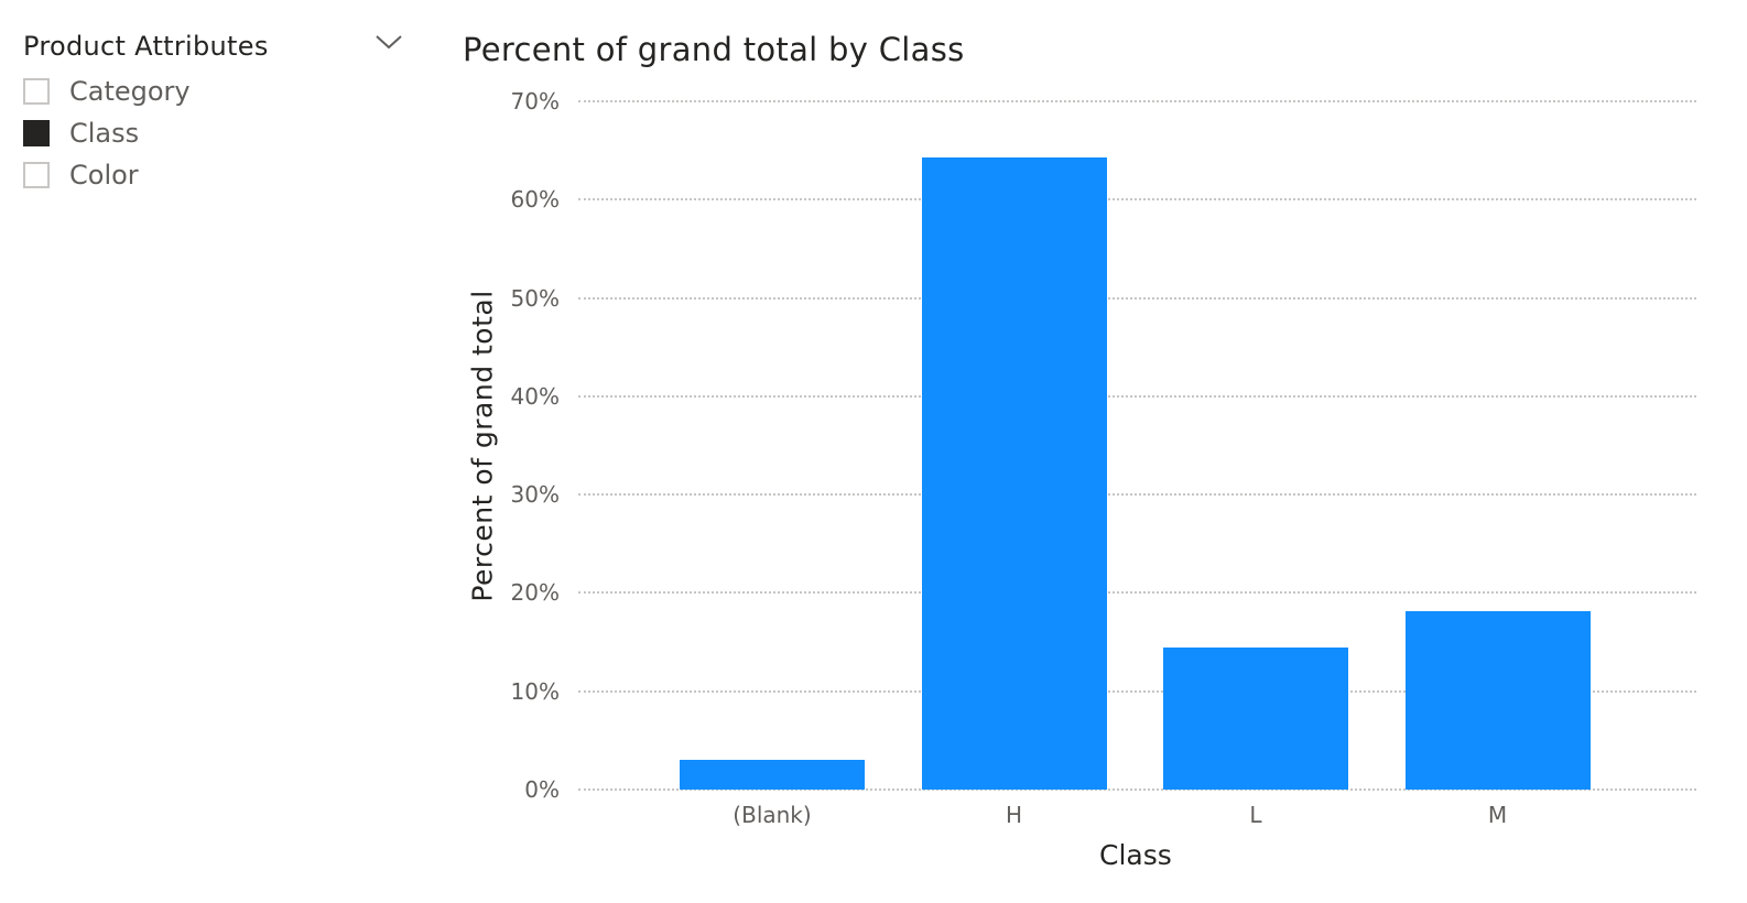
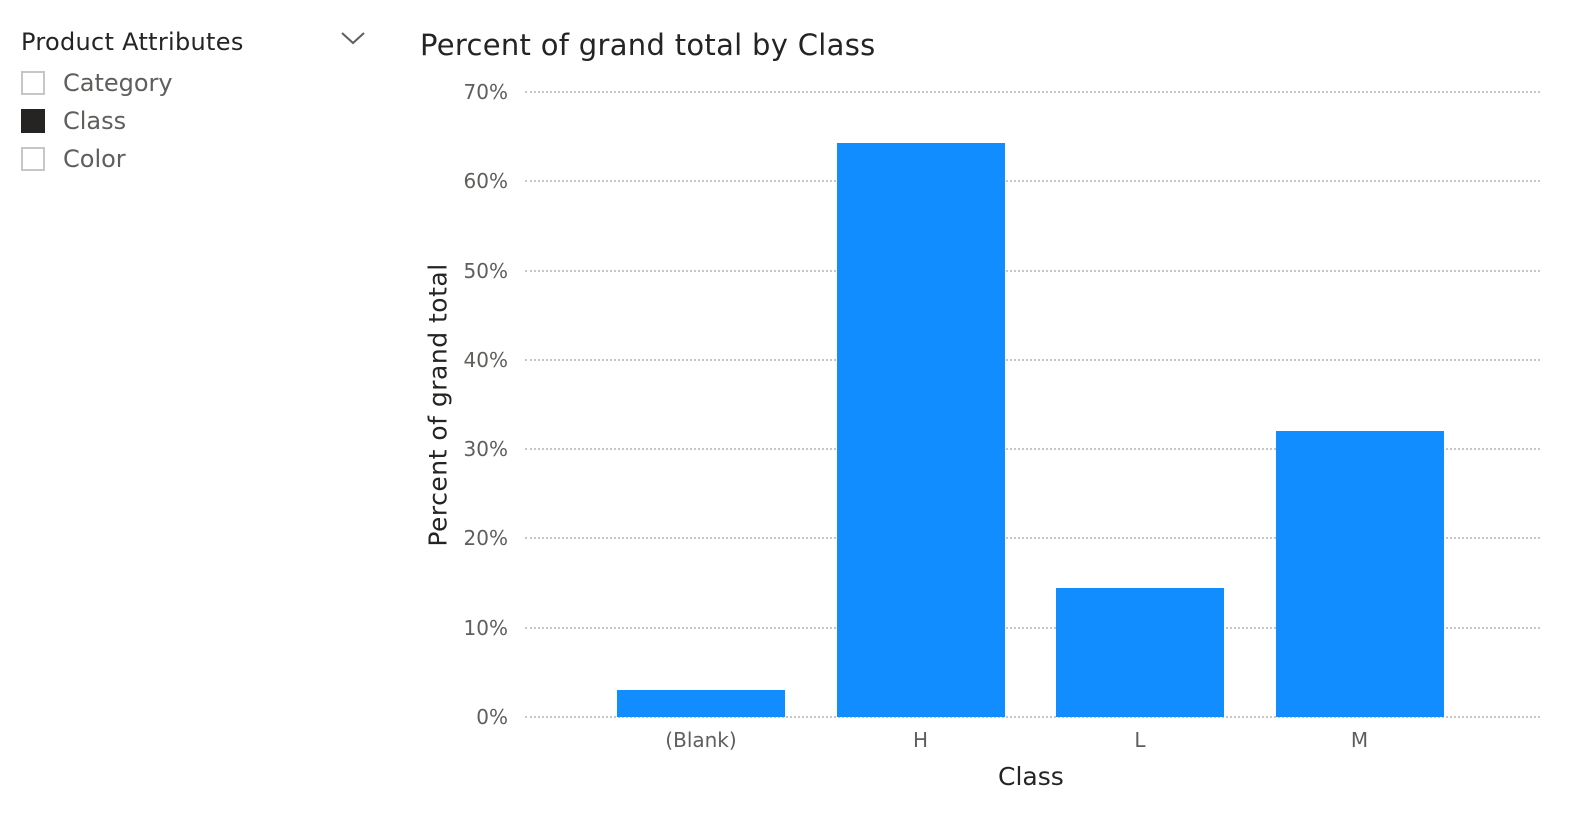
M: 18% -> 32%
